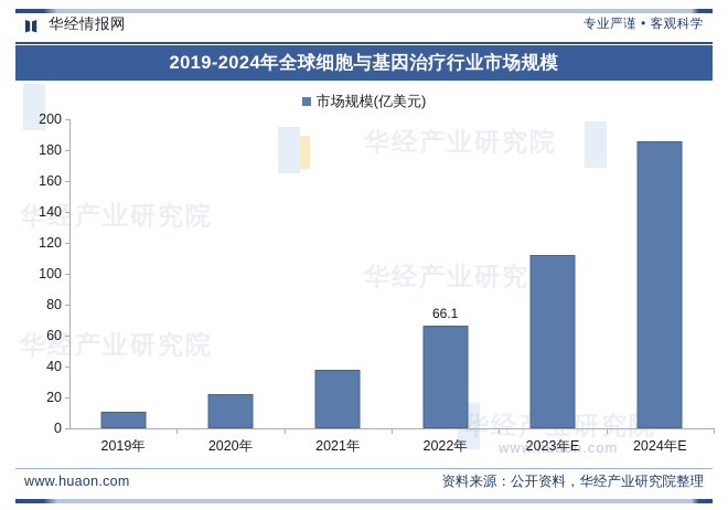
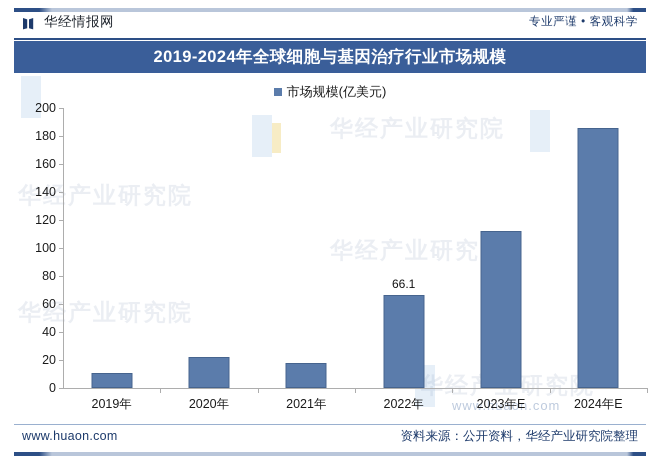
2021年: 38 -> 18
